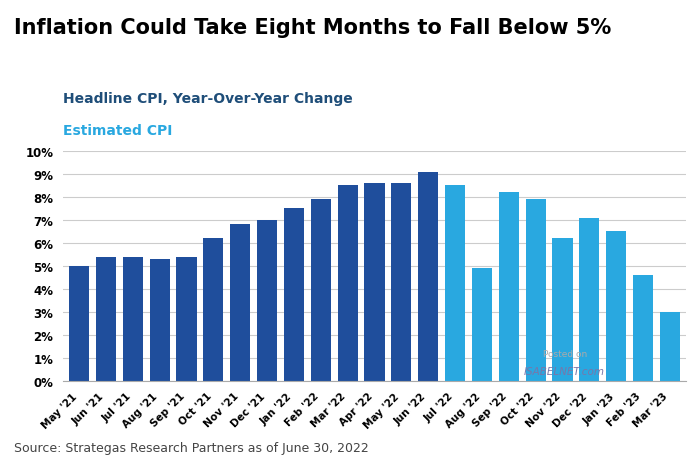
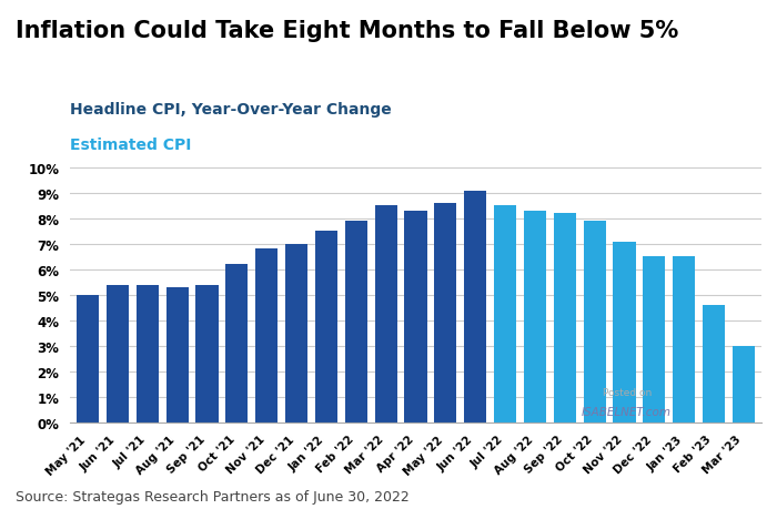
Apr '22: 8.6% -> 8.3%
Aug '22: 4.9% -> 8.3%
Nov '22: 6.2% -> 7.1%
Dec '22: 7.1% -> 6.5%
